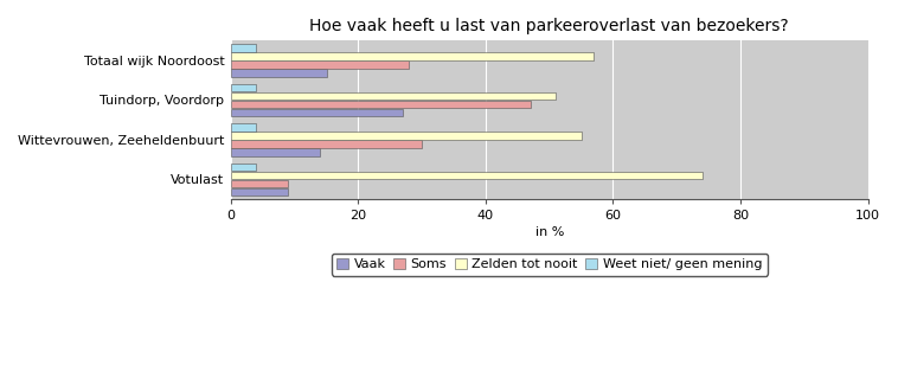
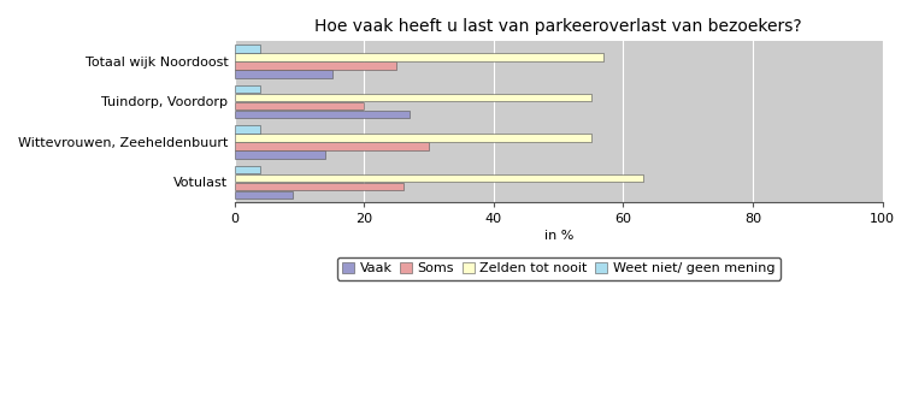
Soms/Totaal wijk Noordoost: 28 -> 25
Zelden tot nooit/Tuindorp, Voordorp: 51 -> 55
Soms/Tuindorp, Voordorp: 47 -> 20
Zelden tot nooit/Votulast: 74 -> 63
Soms/Votulast: 9 -> 26
